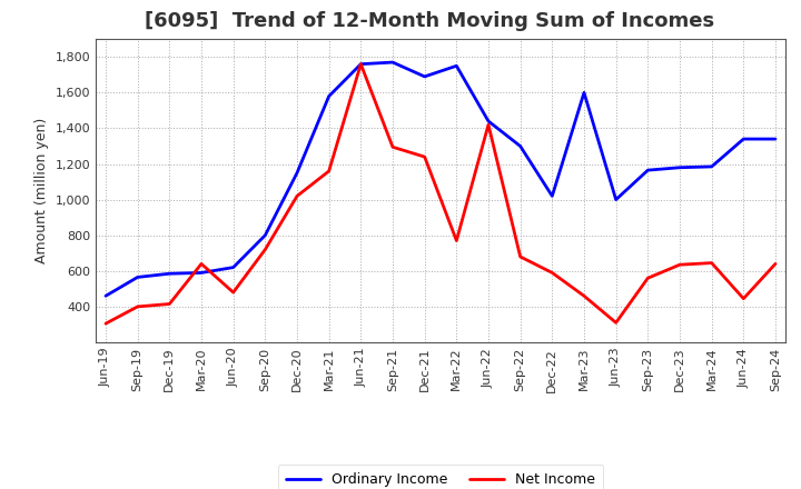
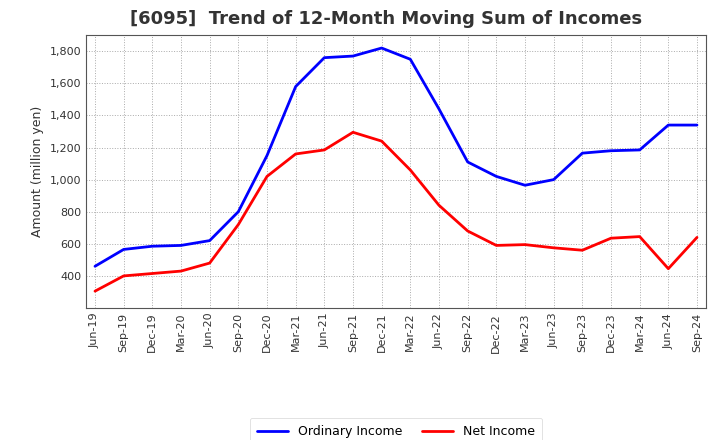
Net Income/Mar-20: 640 -> 430
Net Income/Jun-21: 1,760 -> 1,180
Ordinary Income/Dec-21: 1,690 -> 1,820
Net Income/Mar-22: 770 -> 1,060
Net Income/Jun-22: 1,420 -> 840
Ordinary Income/Sep-22: 1,300 -> 1,110
Ordinary Income/Mar-23: 1,600 -> 960
Net Income/Mar-23: 460 -> 600
Net Income/Jun-23: 310 -> 580
